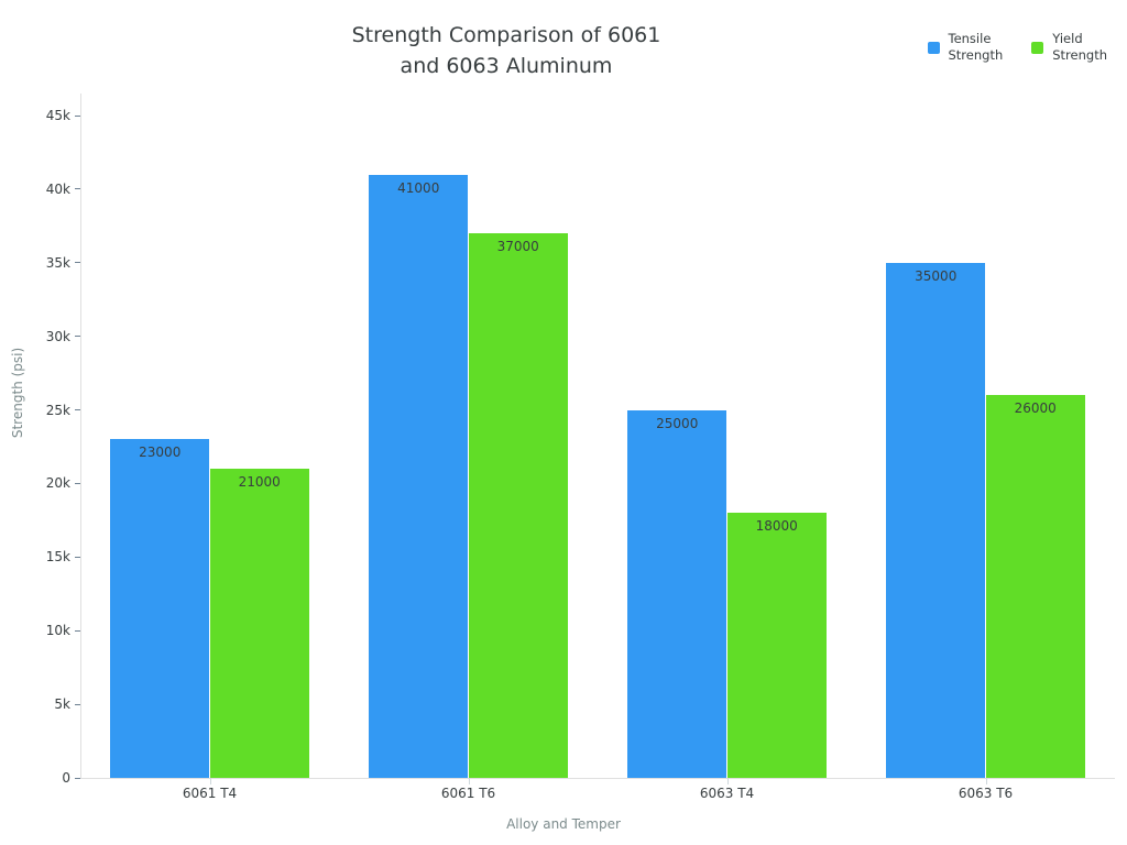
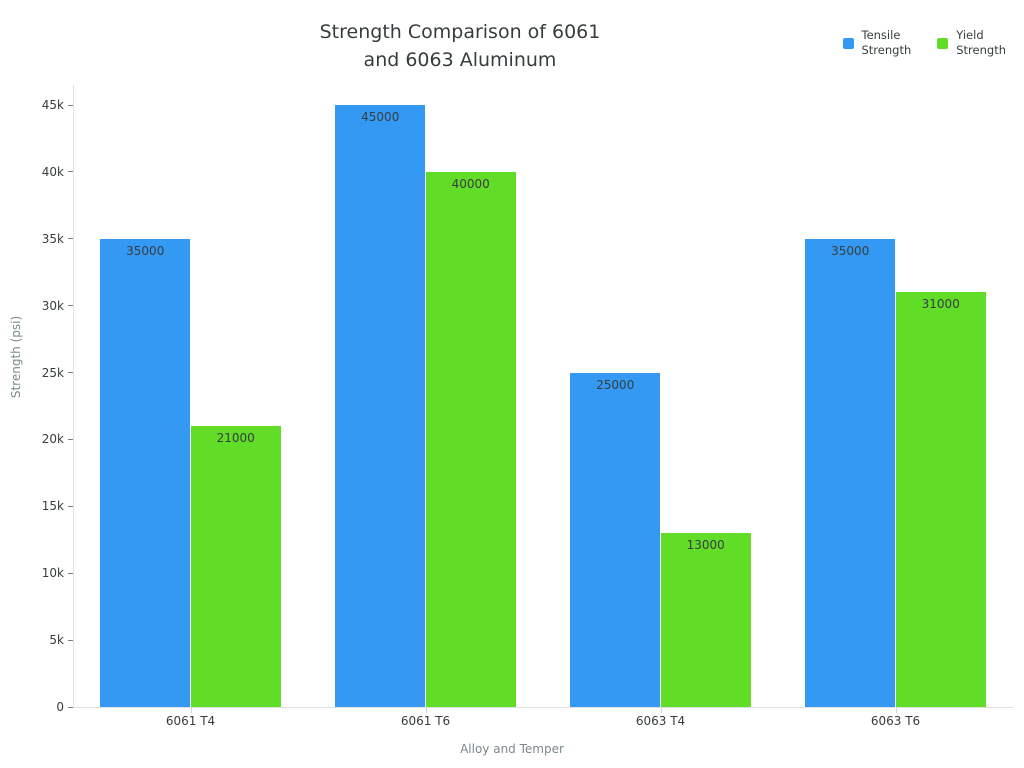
Tensile Strength/6061 T4: 23000 -> 35000
Tensile Strength/6061 T6: 41000 -> 45000
Yield Strength/6061 T6: 37000 -> 40000
Yield Strength/6063 T4: 18000 -> 13000
Yield Strength/6063 T6: 26000 -> 31000
